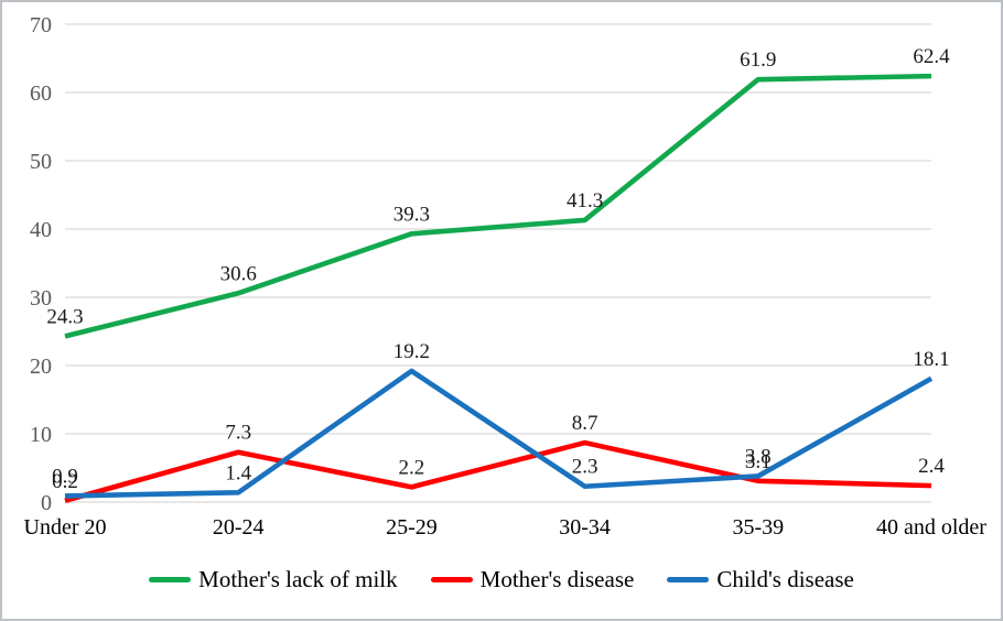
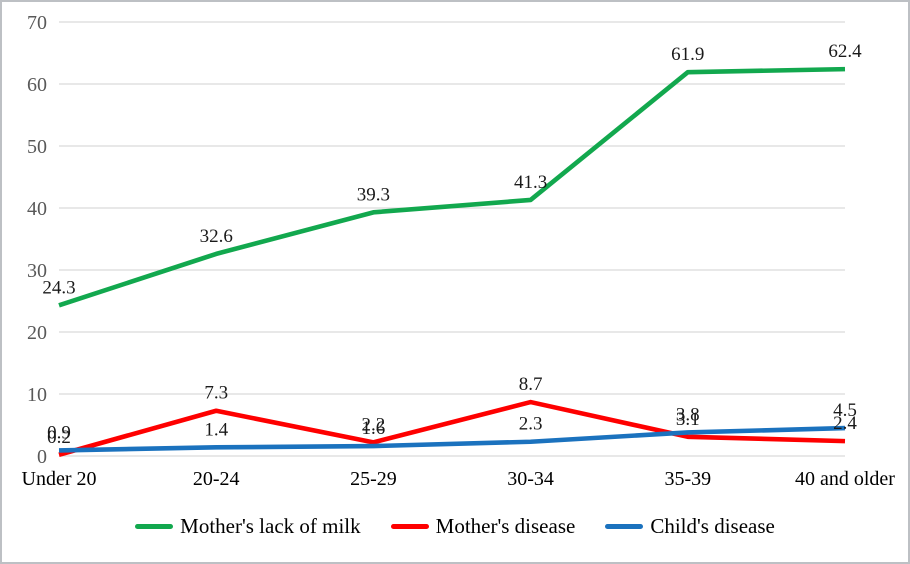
Mother's lack of milk/20-24: 30.6 -> 32.6
Child's disease/25-29: 19.2 -> 1.6
Child's disease/40 and older: 18.1 -> 4.5
